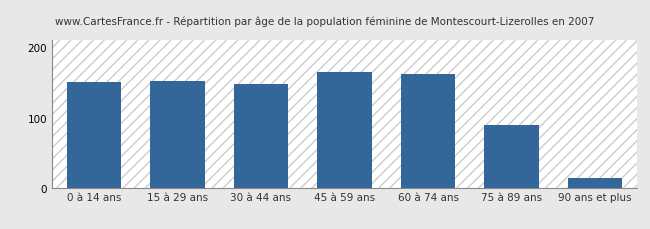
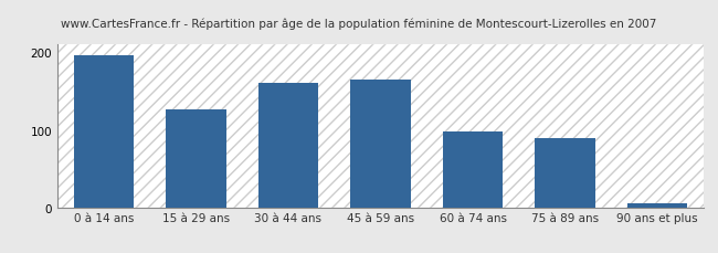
0 à 14 ans: 150 -> 196
15 à 29 ans: 152 -> 127
30 à 44 ans: 148 -> 160
60 à 74 ans: 162 -> 98
90 ans et plus: 14 -> 5
